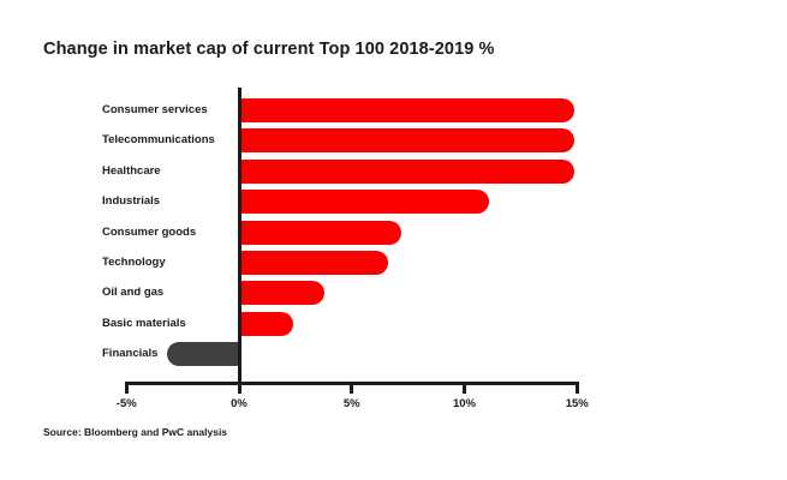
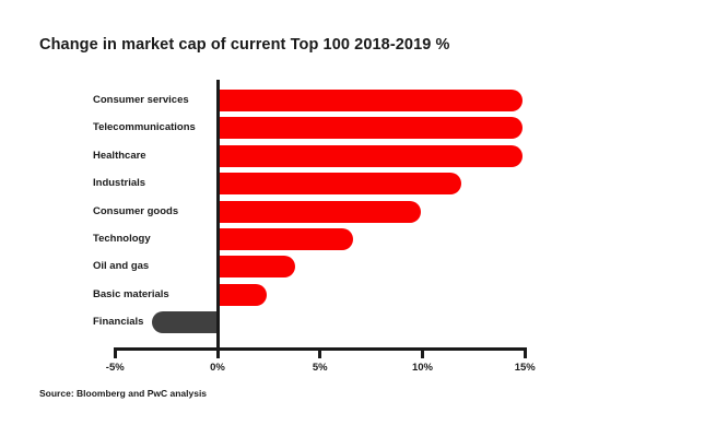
Industrials: 11.1% -> 11.9%
Consumer goods: 7.2% -> 9.9%
